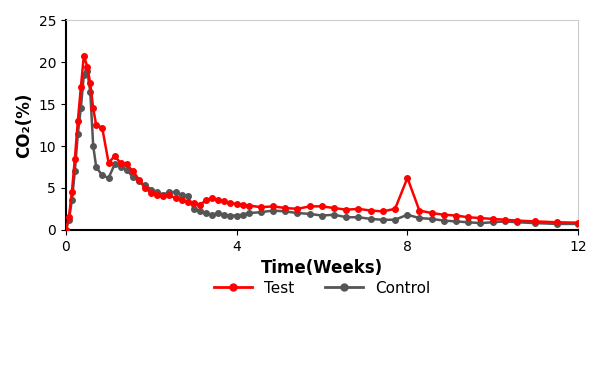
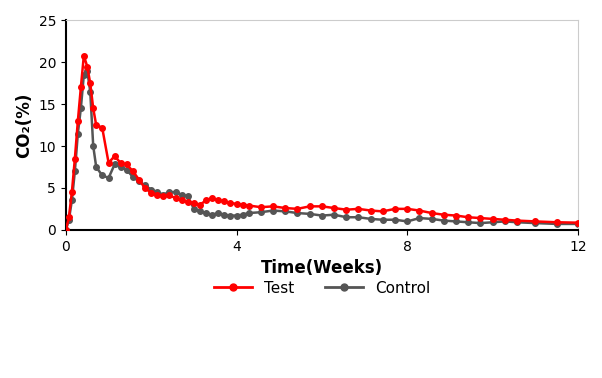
Test/8: 6.2 -> 2.5
Control/8: 1.8 -> 1.0
